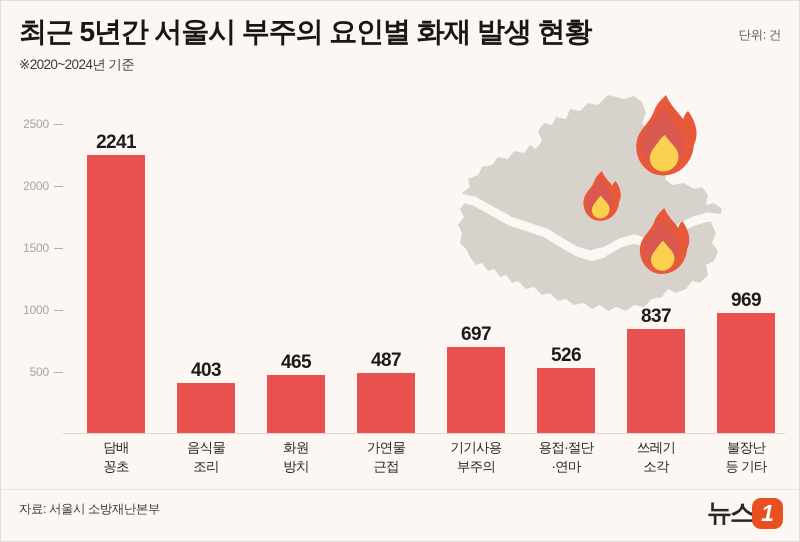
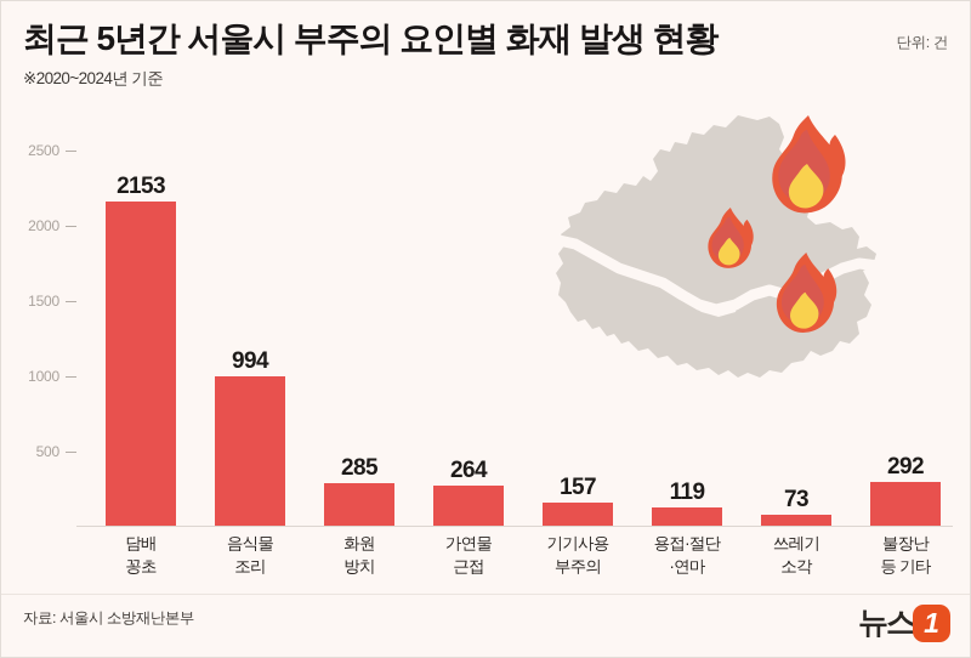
담배 꽁초: 2241 -> 2153
음식물 조리: 403 -> 994
화원 방치: 465 -> 285
가연물 근접: 487 -> 264
기기사용 부주의: 697 -> 157
용접·절단 ·연마: 526 -> 119
쓰레기 소각: 837 -> 73
불장난 등 기타: 969 -> 292
